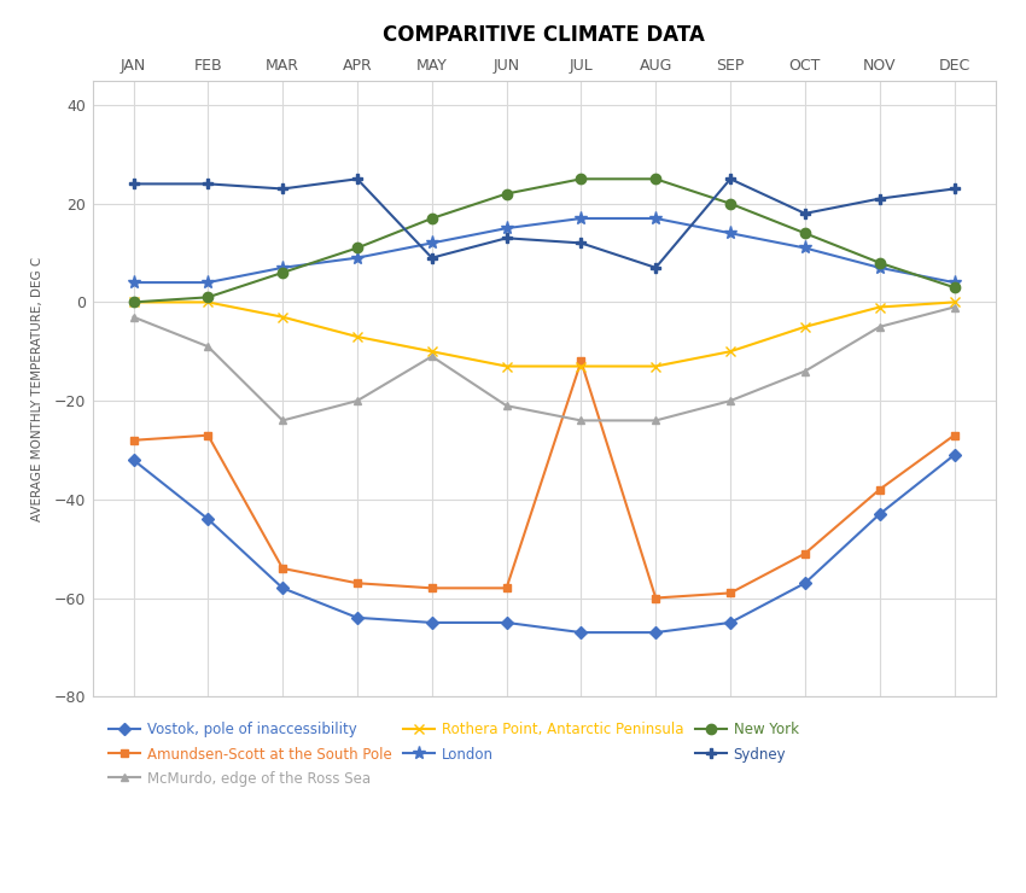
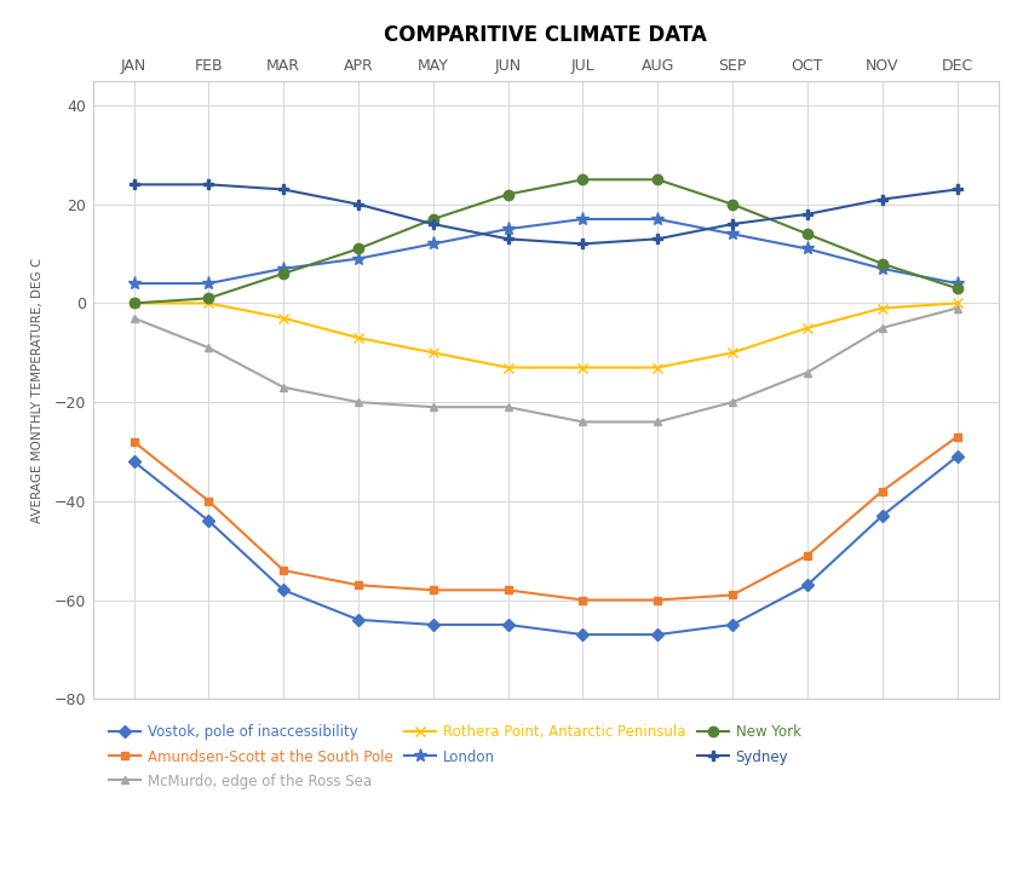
Amundsen-Scott at the South Pole/FEB: -27 -> -40
McMurdo, edge of the Ross Sea/MAR: -24 -> -17
Sydney/APR: 25 -> 20
McMurdo, edge of the Ross Sea/MAY: -11 -> -21
Sydney/MAY: 9 -> 16
Amundsen-Scott at the South Pole/JUL: -12 -> -60
Sydney/AUG: 7 -> 13
Sydney/SEP: 25 -> 16
